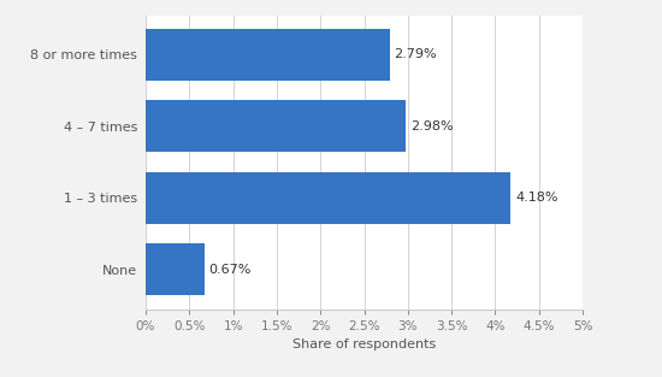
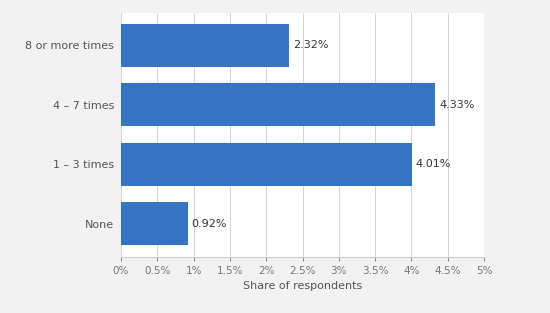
8 or more times: 2.79% -> 2.32%
4 – 7 times: 2.98% -> 4.33%
1 – 3 times: 4.18% -> 4.01%
None: 0.67% -> 0.92%
